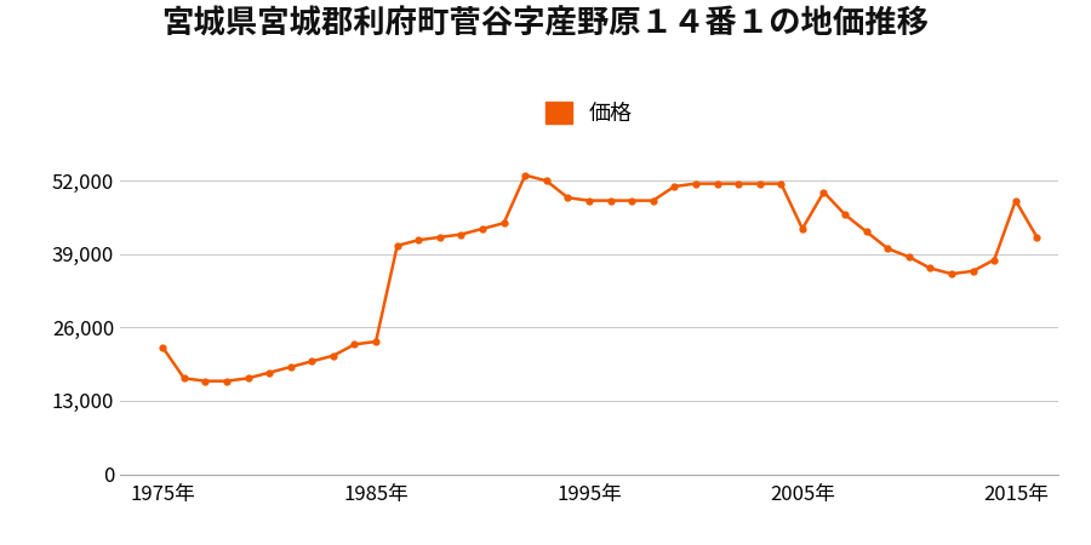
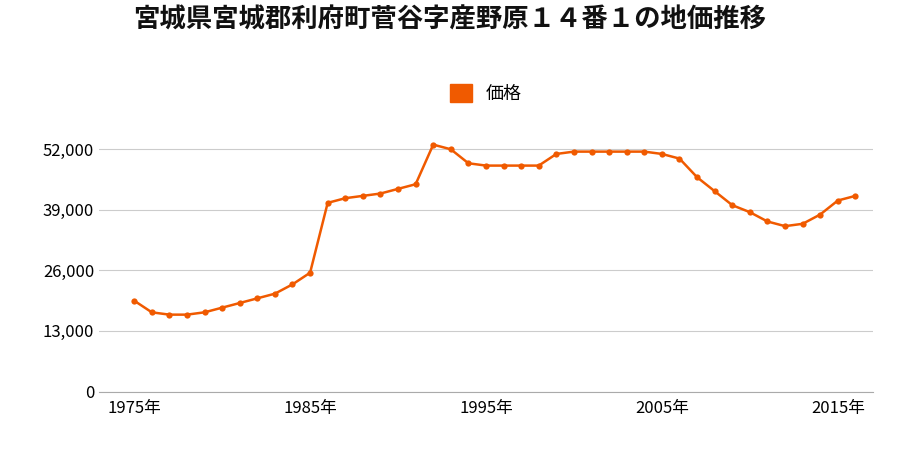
1975年: 22,500 -> 19,500
1985年: 23,500 -> 25,500
2005年: 43,500 -> 51,000
2015年: 48,500 -> 41,000
